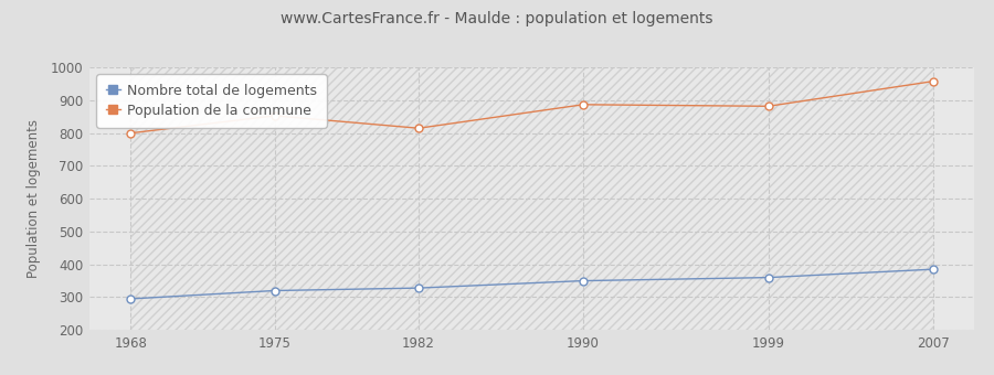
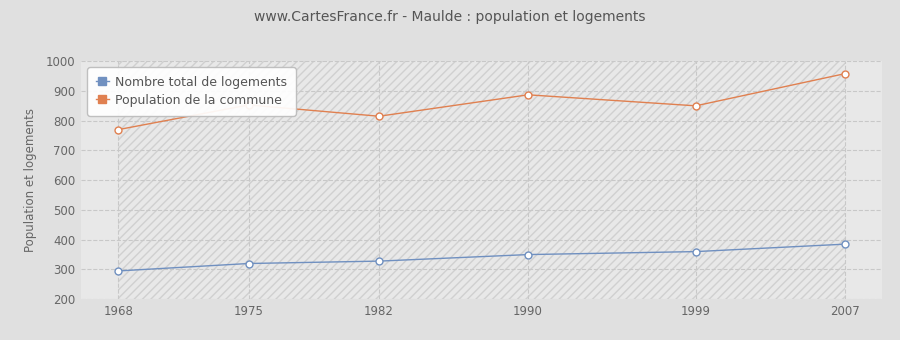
Population de la commune/1968: 800 -> 770
Population de la commune/1999: 882 -> 850
